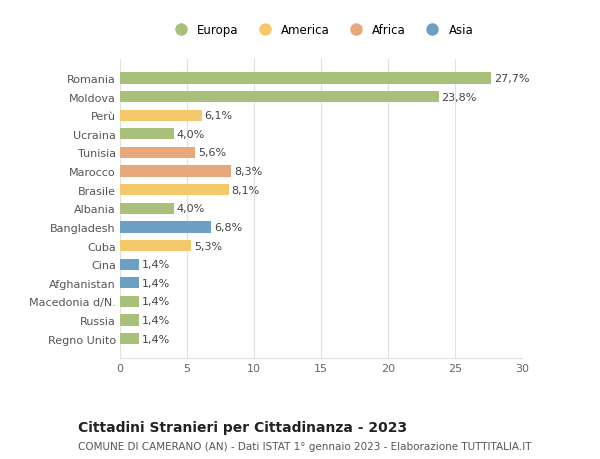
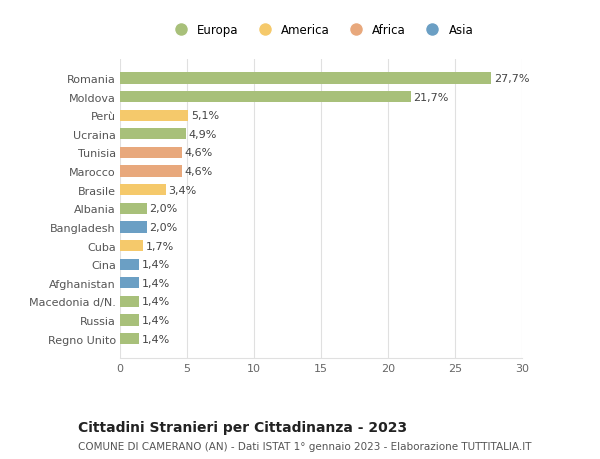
Moldova: 23,8% -> 21,7%
Perù: 6,1% -> 5,1%
Ucraina: 4,0% -> 4,9%
Tunisia: 5,6% -> 4,6%
Marocco: 8,3% -> 4,6%
Brasile: 8,1% -> 3,4%
Albania: 4,0% -> 2,0%
Bangladesh: 6,8% -> 2,0%
Cuba: 5,3% -> 1,7%
